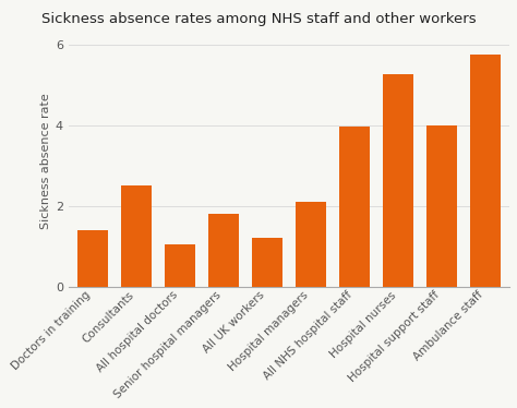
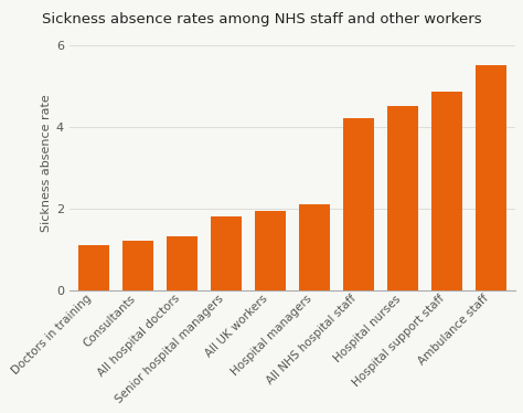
Doctors in training: 1.40 -> 1.10
Consultants: 2.50 -> 1.20
All hospital doctors: 1.05 -> 1.30
All UK workers: 1.20 -> 1.93
All NHS hospital staff: 3.95 -> 4.20
Hospital nurses: 5.25 -> 4.50
Hospital support staff: 4.00 -> 4.85
Ambulance staff: 5.75 -> 5.50
